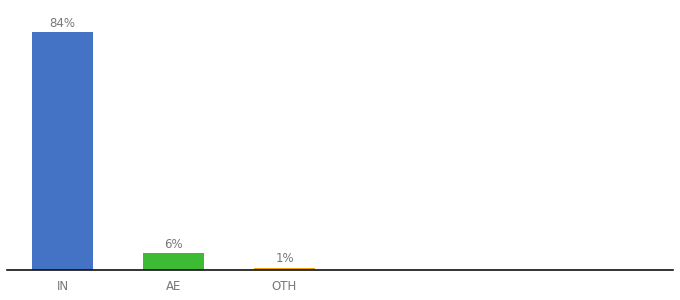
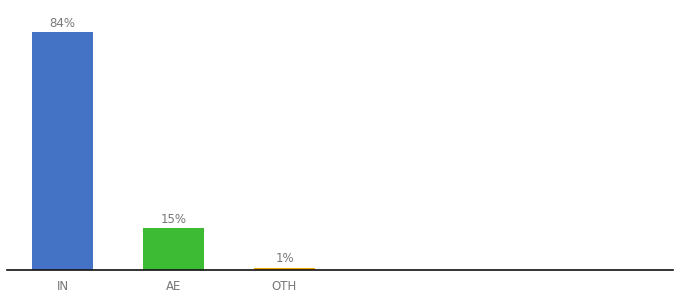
AE: 6% -> 15%
